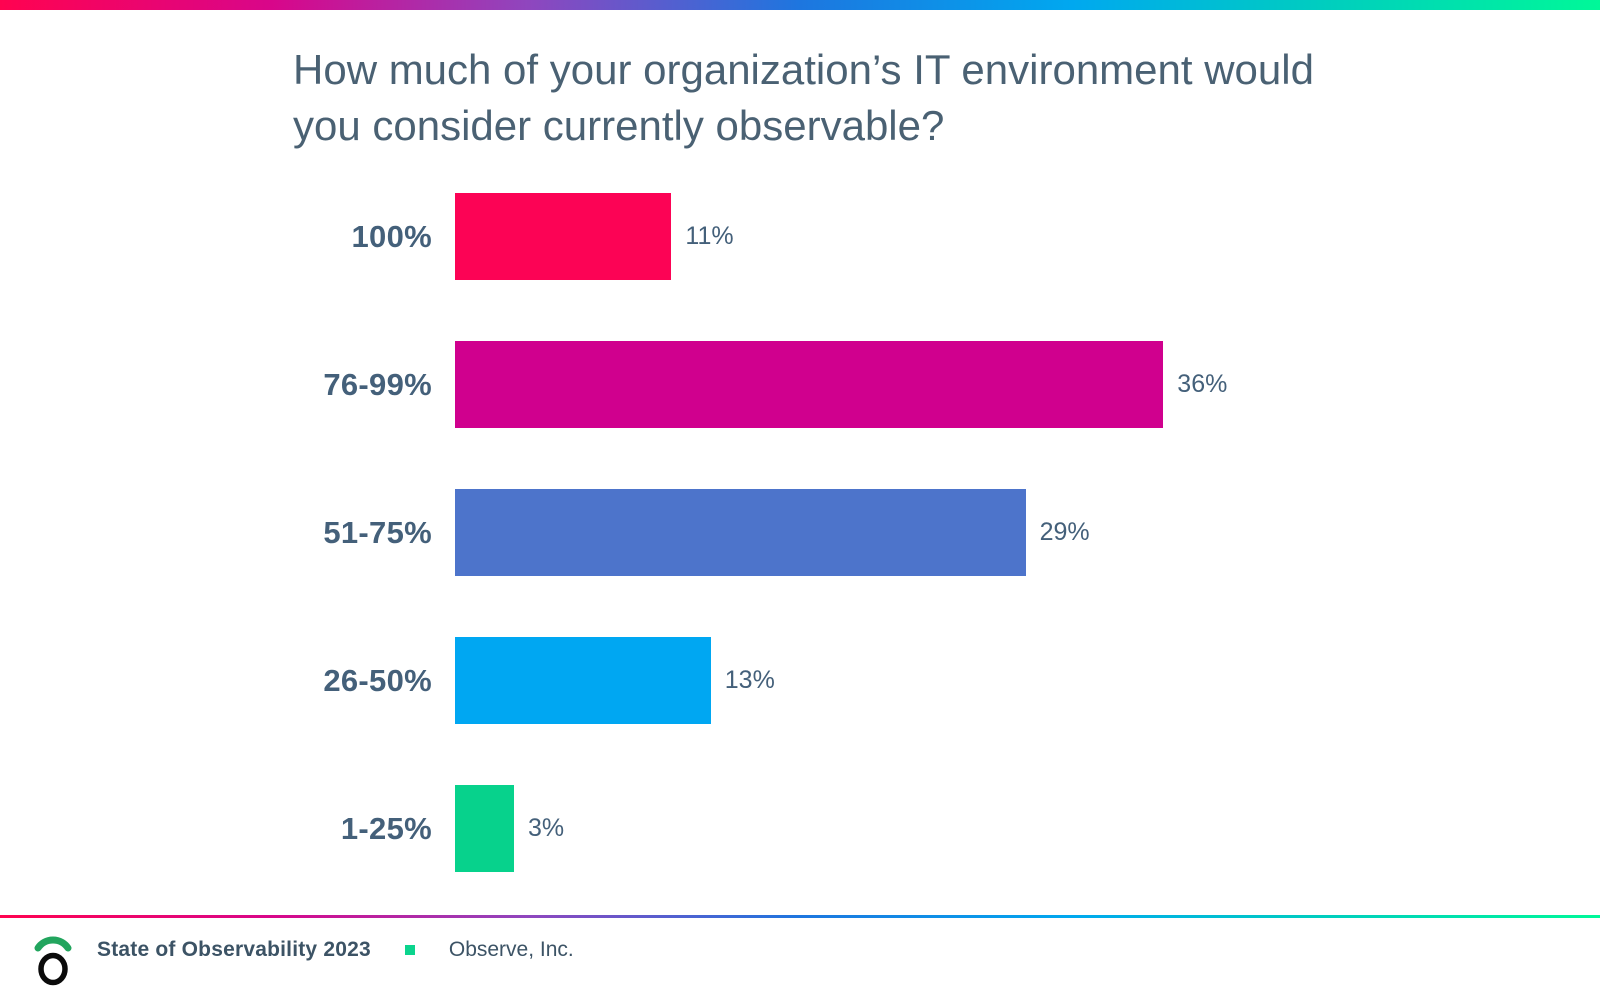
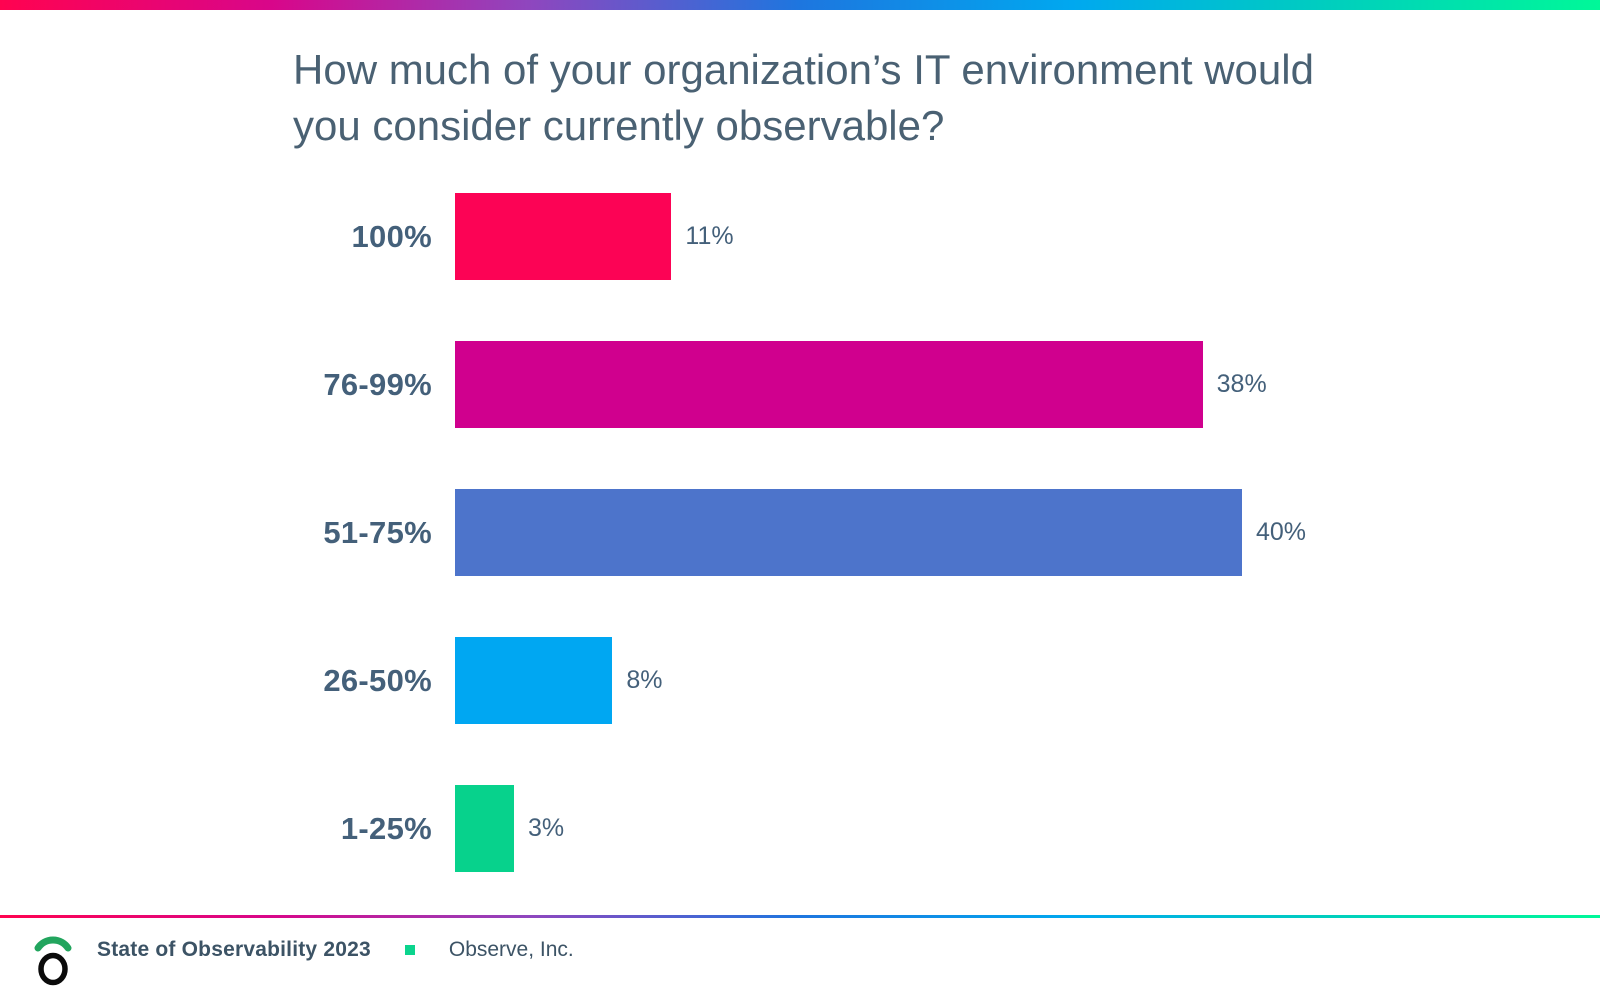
76-99%: 36% -> 38%
51-75%: 29% -> 40%
26-50%: 13% -> 8%
